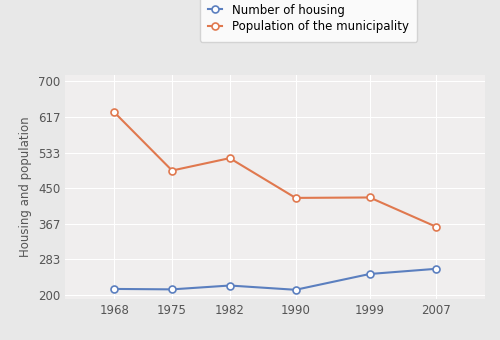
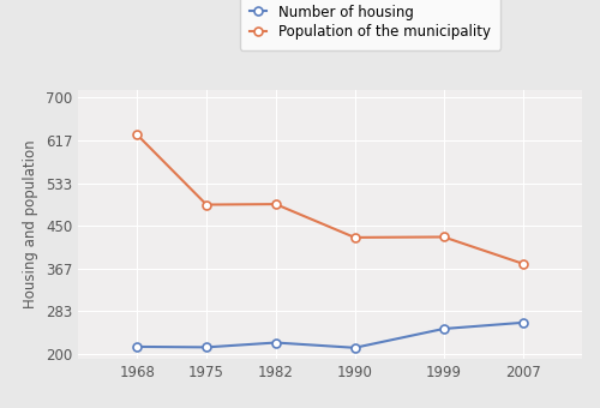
Population of the municipality/1982: 520 -> 492
Population of the municipality/2007: 360 -> 376
